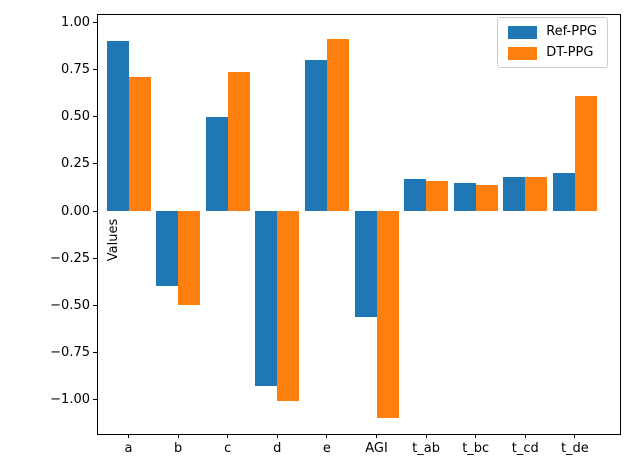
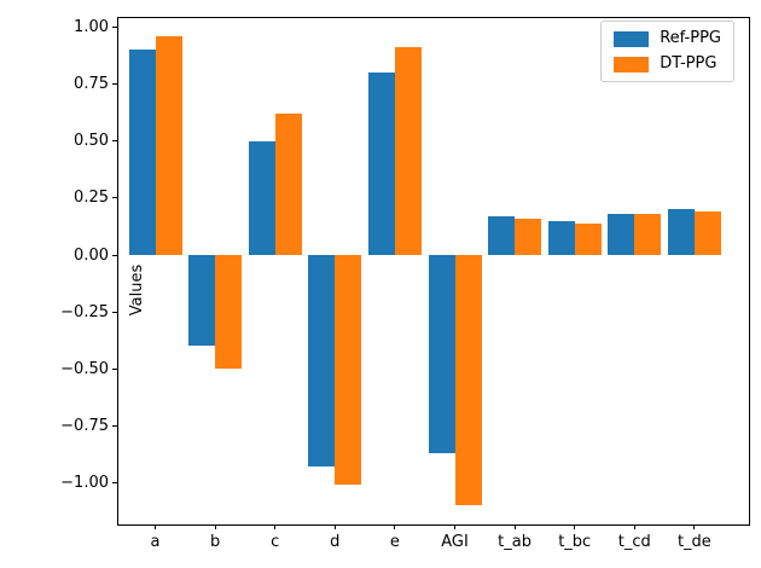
DT-PPG/a: 0.71 -> 0.96
DT-PPG/c: 0.74 -> 0.62
Ref-PPG/AGI: -0.56 -> -0.87
DT-PPG/t_de: 0.61 -> 0.19
